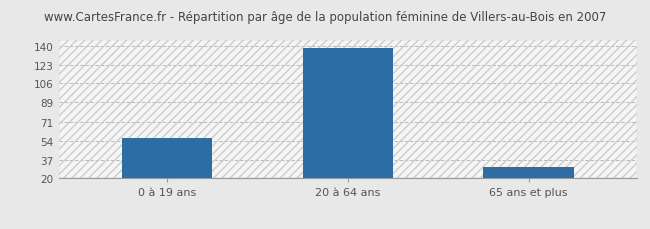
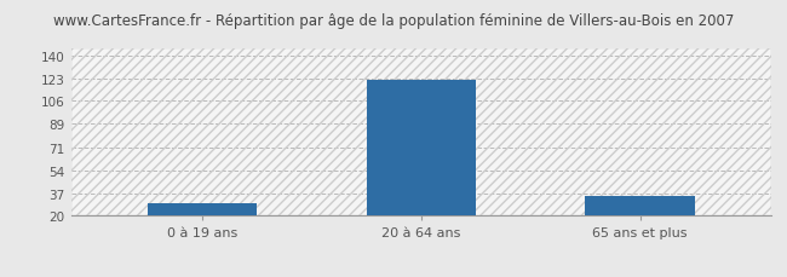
0 à 19 ans: 57 -> 29
20 à 64 ans: 138 -> 122
65 ans et plus: 30 -> 35
